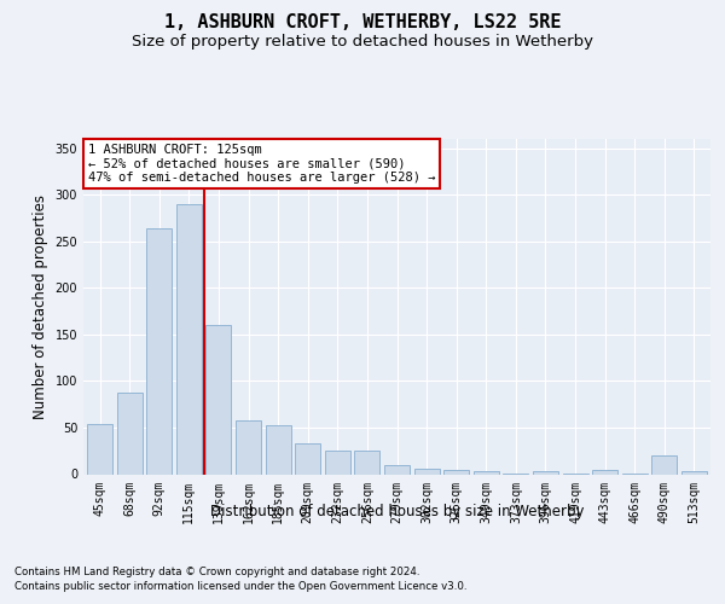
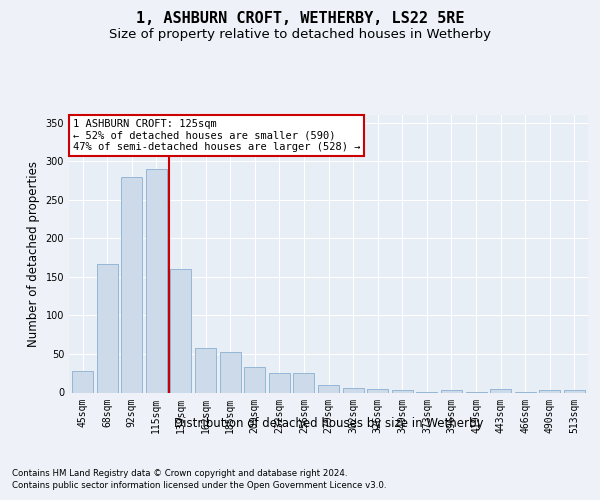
45sqm: 54 -> 28
68sqm: 88 -> 167
92sqm: 264 -> 280
490sqm: 20 -> 3
